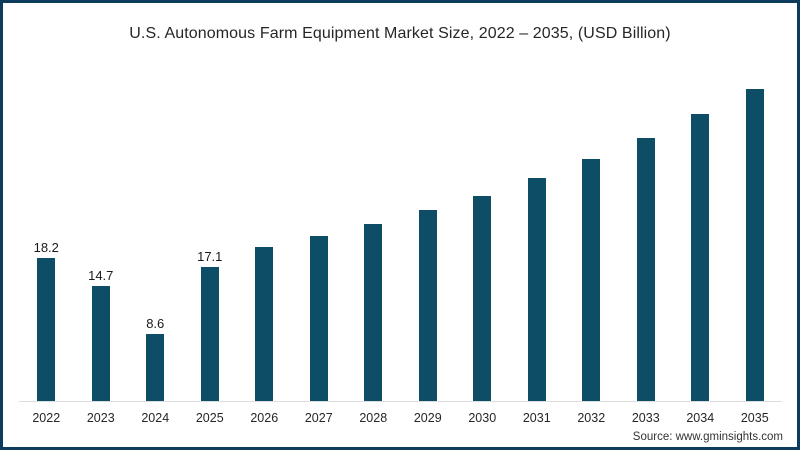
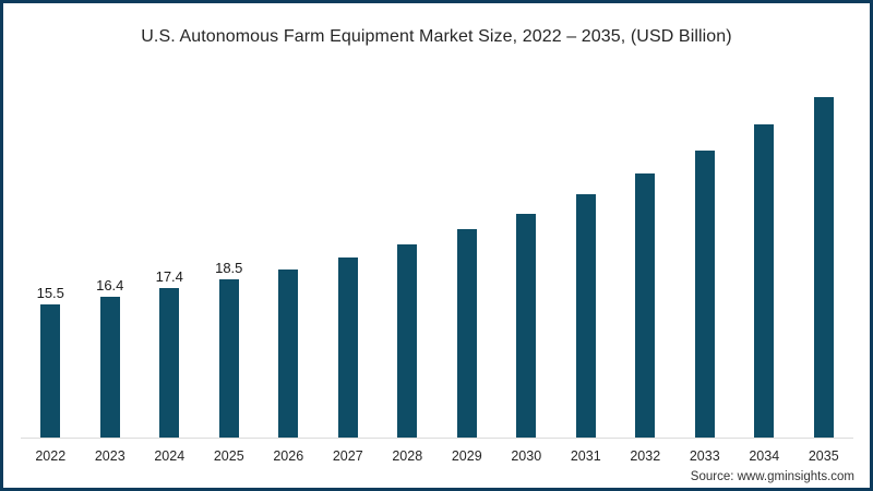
2022: 18.2 -> 15.5
2023: 14.7 -> 16.4
2024: 8.6 -> 17.4
2025: 17.1 -> 18.5
